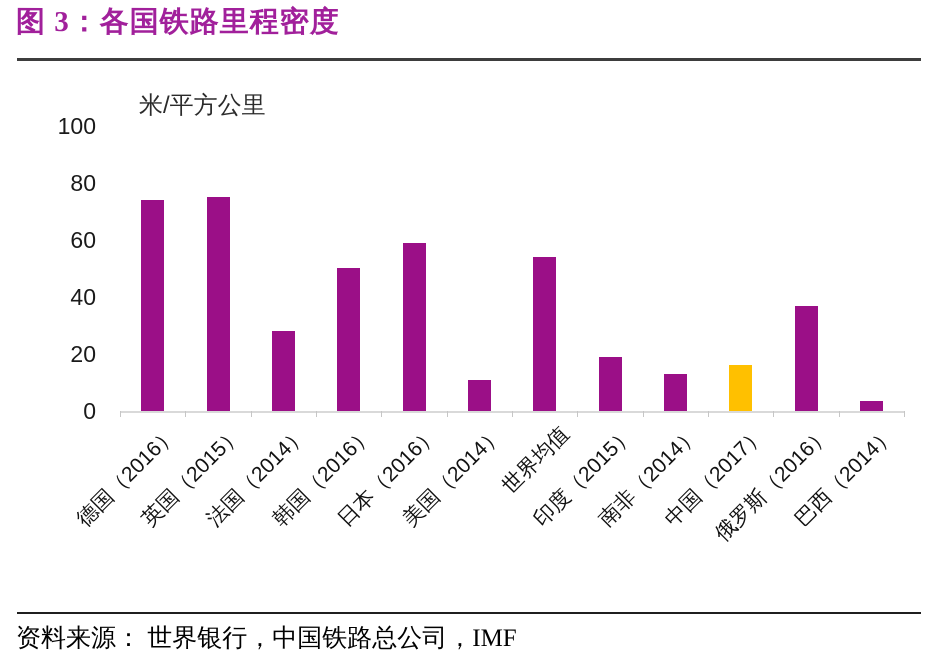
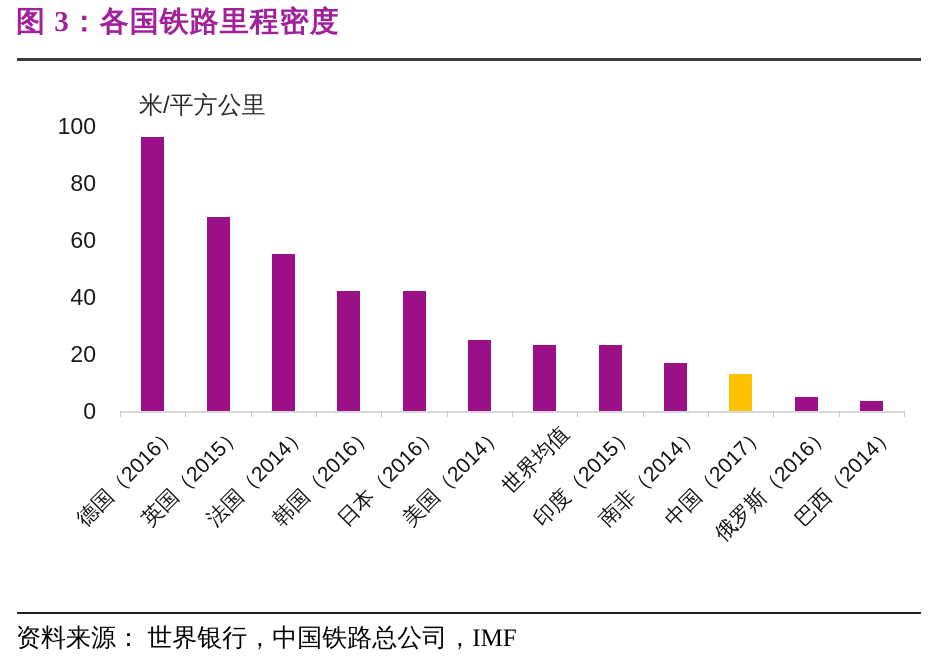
德国（2016）: 74 -> 96
英国（2015）: 75 -> 68
法国（2014）: 28 -> 55
韩国（2016）: 50 -> 42
日本（2016）: 59 -> 42
美国（2014）: 11 -> 25
世界均值: 54 -> 23
印度（2015）: 19 -> 23
南非（2014）: 13 -> 17
中国（2017）: 16 -> 13
俄罗斯（2016）: 37 -> 5
